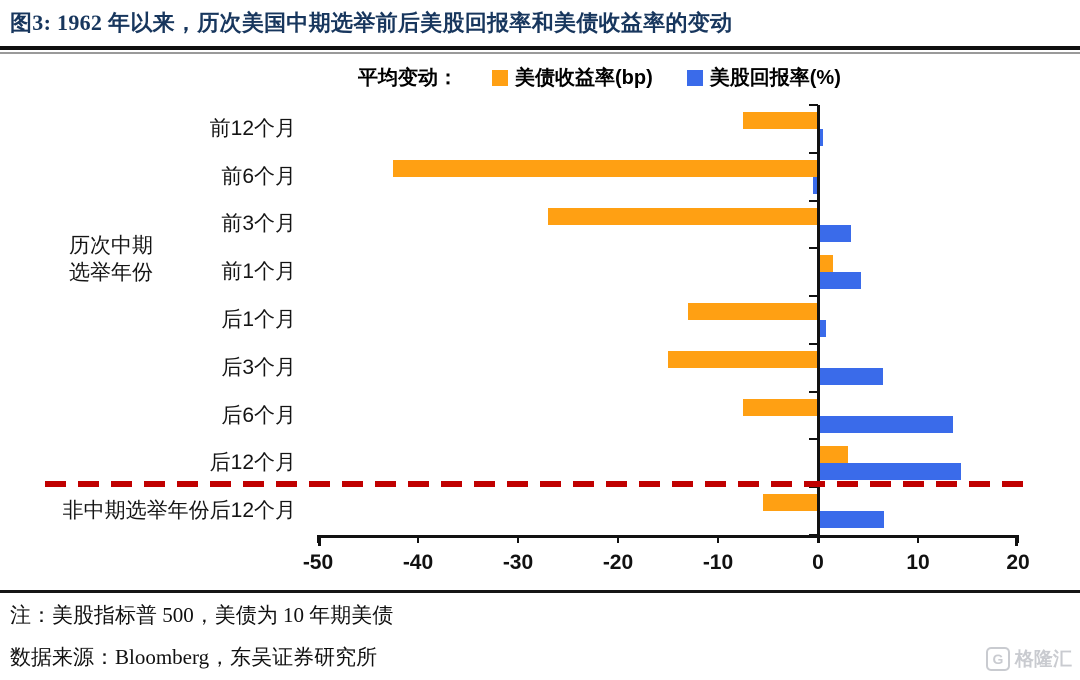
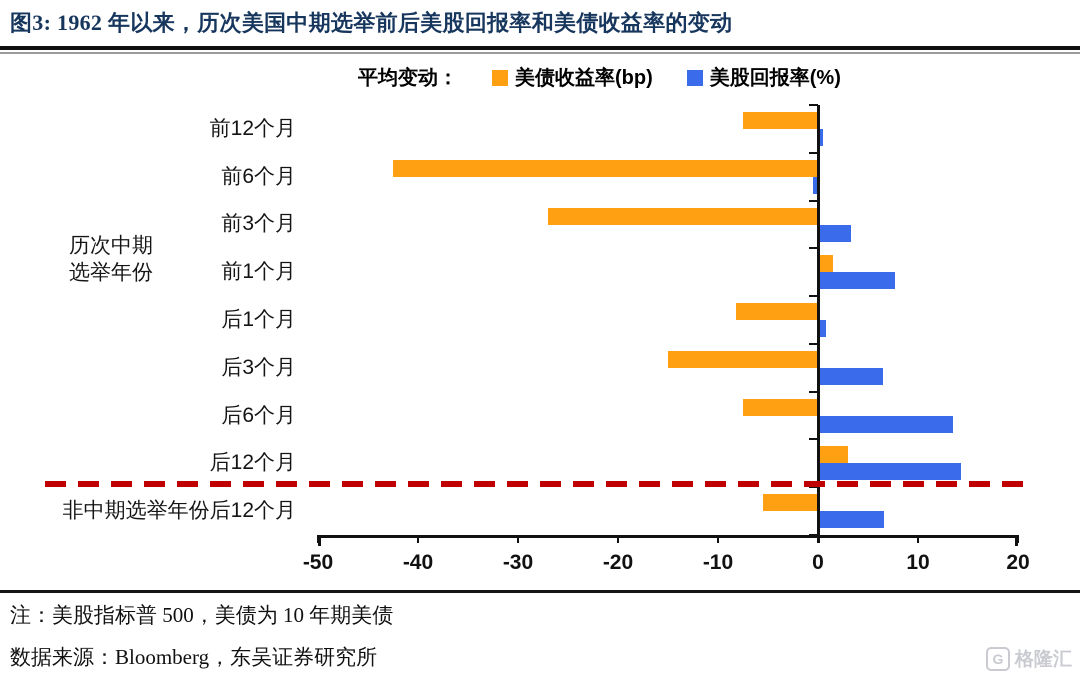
美股回报率(%)/前1个月: 4.3 -> 7.7
美债收益率(bp)/后1个月: -13.0 -> -8.2
